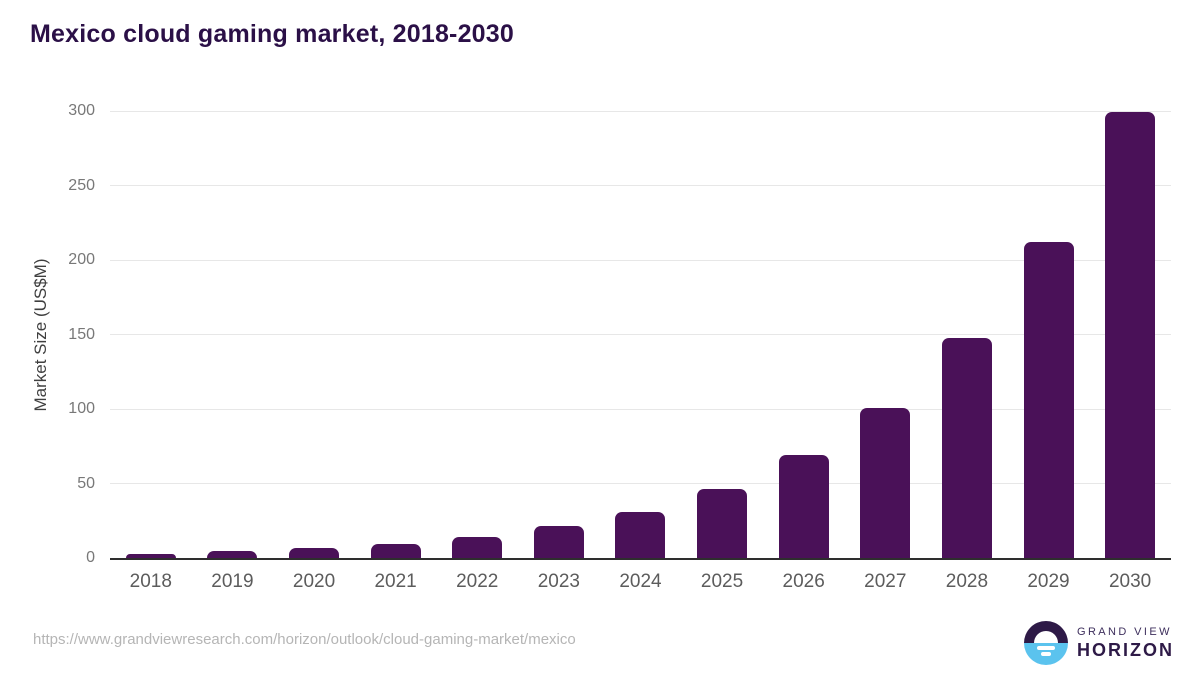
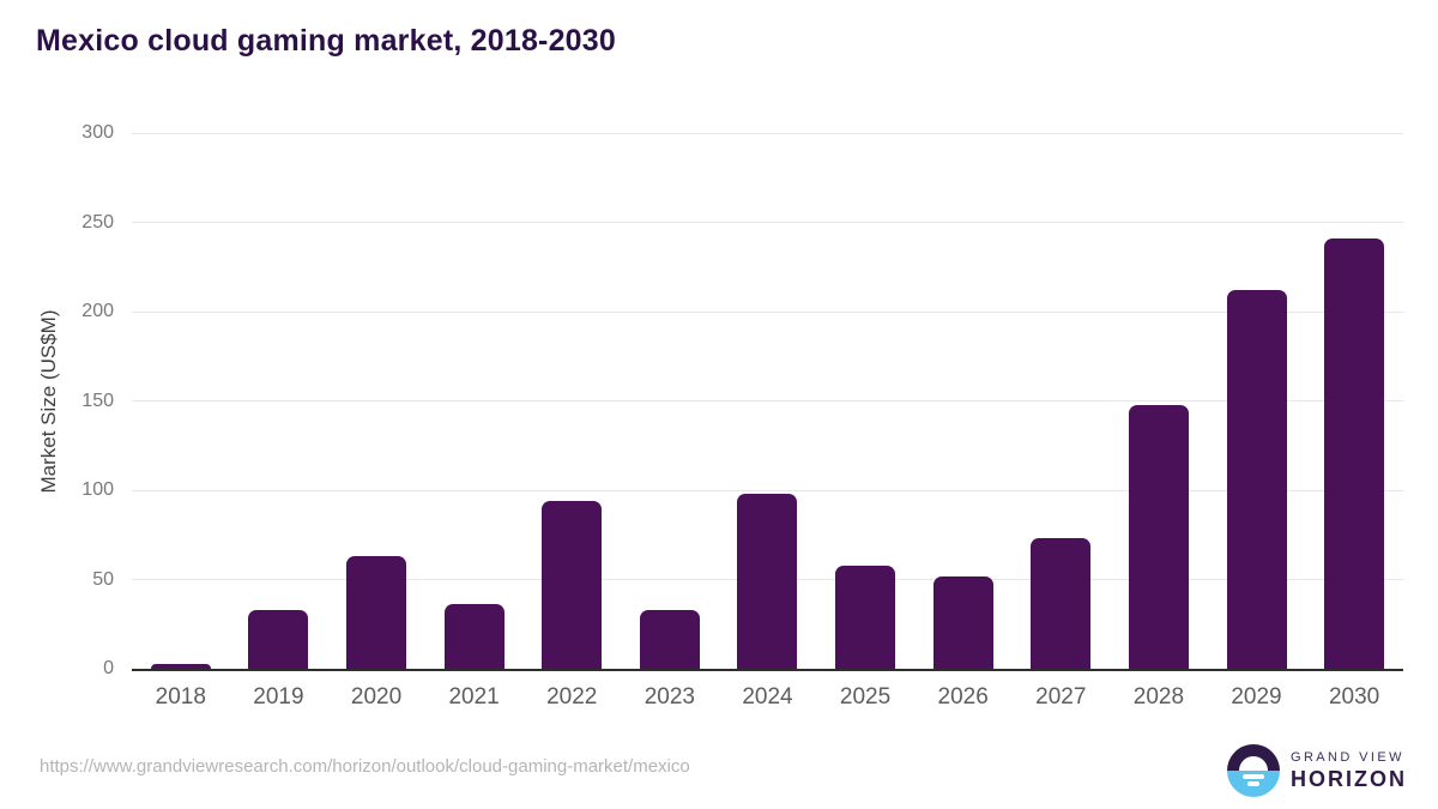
2019: 5 -> 33
2020: 6 -> 63
2021: 9 -> 36
2022: 14 -> 94
2023: 22 -> 33
2024: 31 -> 98
2025: 46 -> 58
2026: 69 -> 52
2027: 101 -> 73
2030: 300 -> 241
